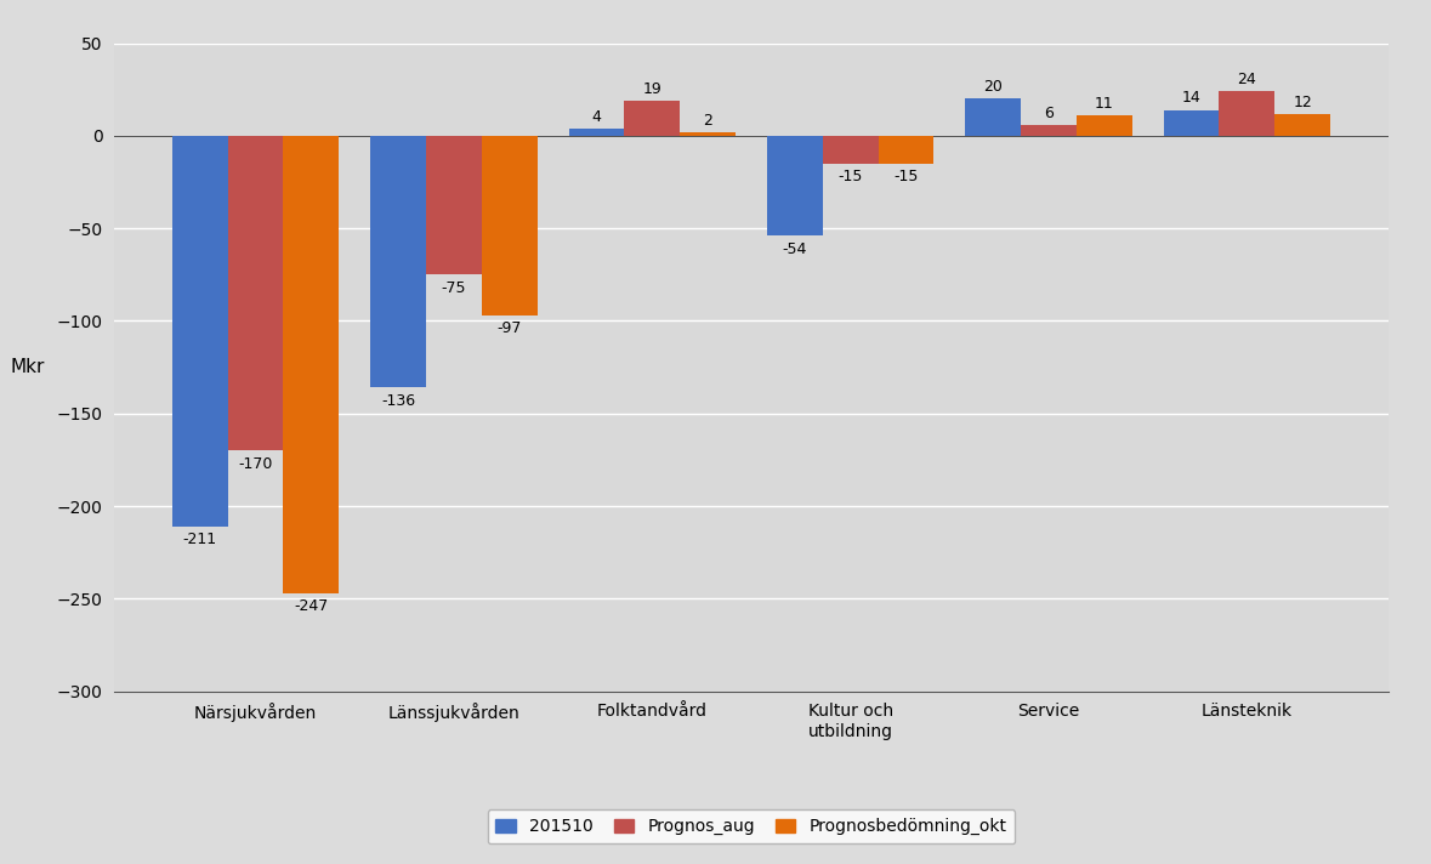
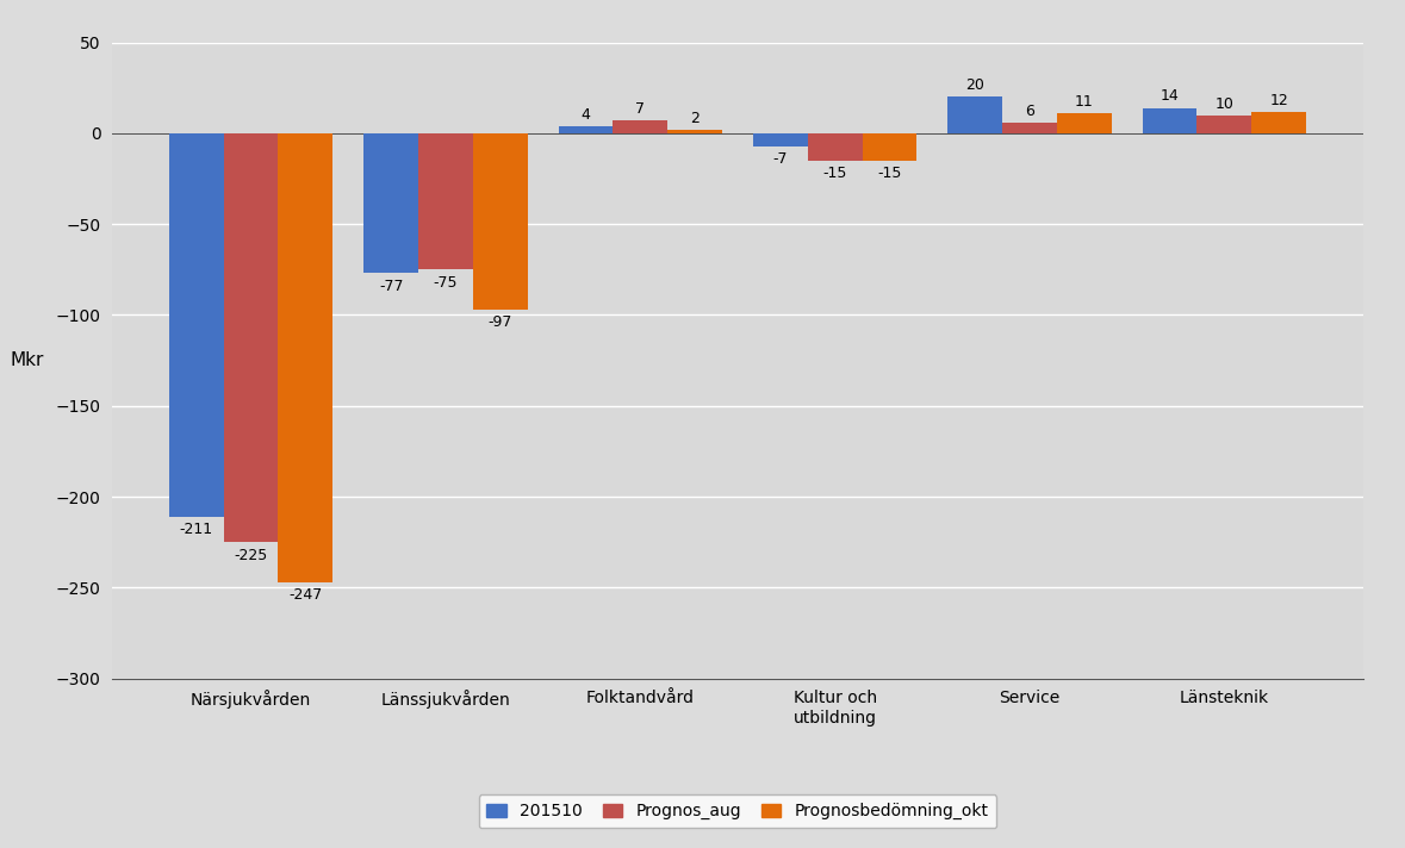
Prognos_aug/Närsjukvården: -170 -> -225
201510/Länssjukvården: -136 -> -77
Prognos_aug/Folktandvård: 19 -> 7
201510/Kultur och utbildning: -54 -> -7
Prognos_aug/Länsteknik: 24 -> 10
